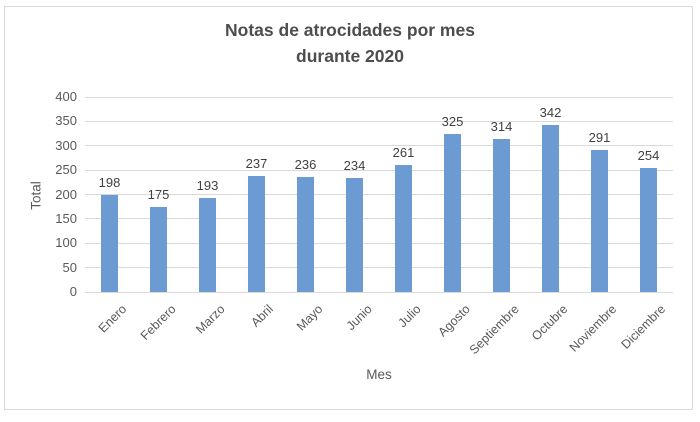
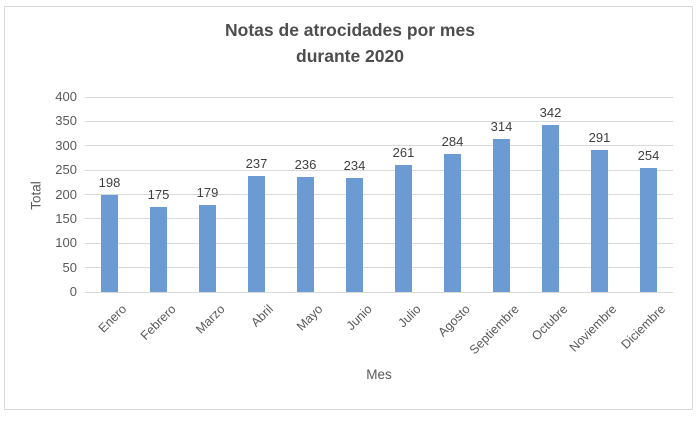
Marzo: 193 -> 179
Agosto: 325 -> 284
